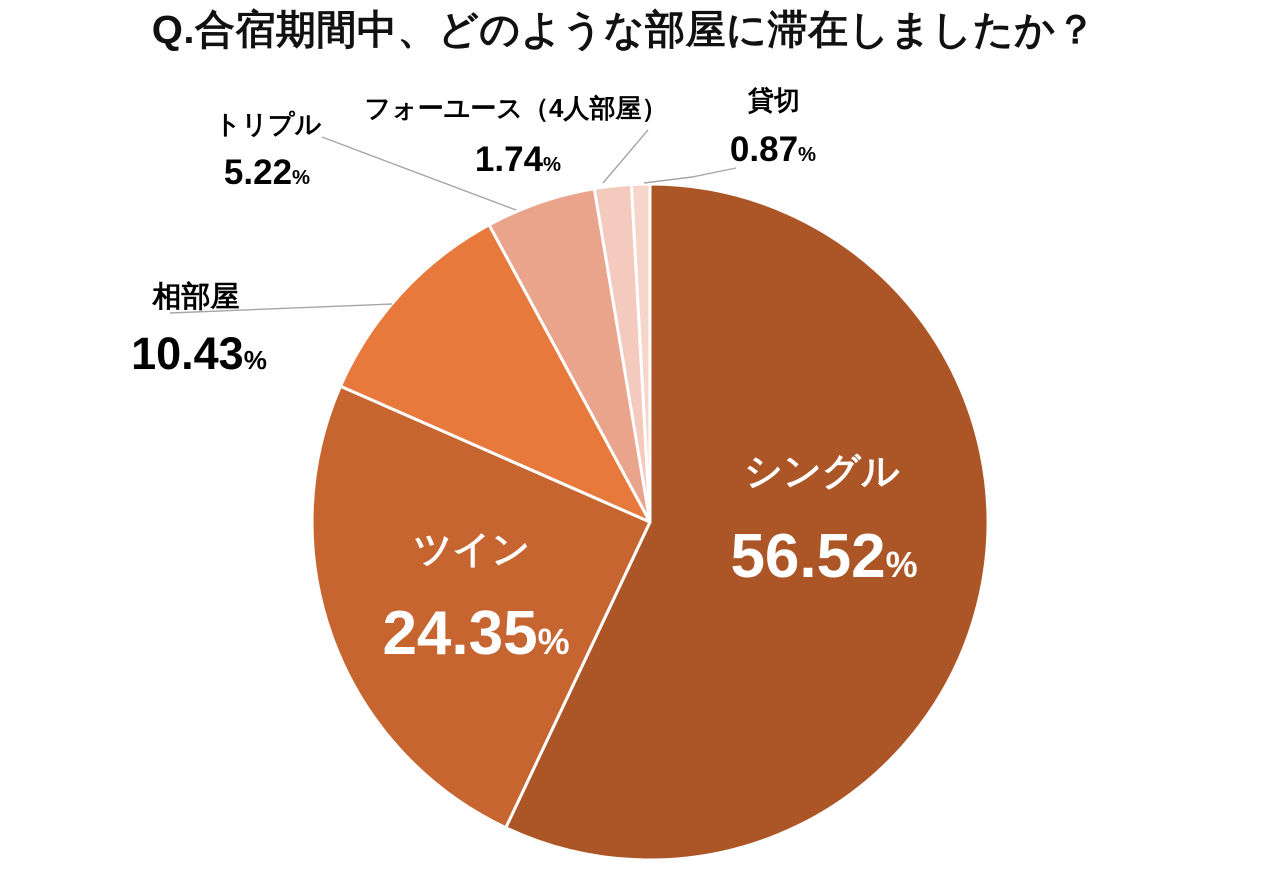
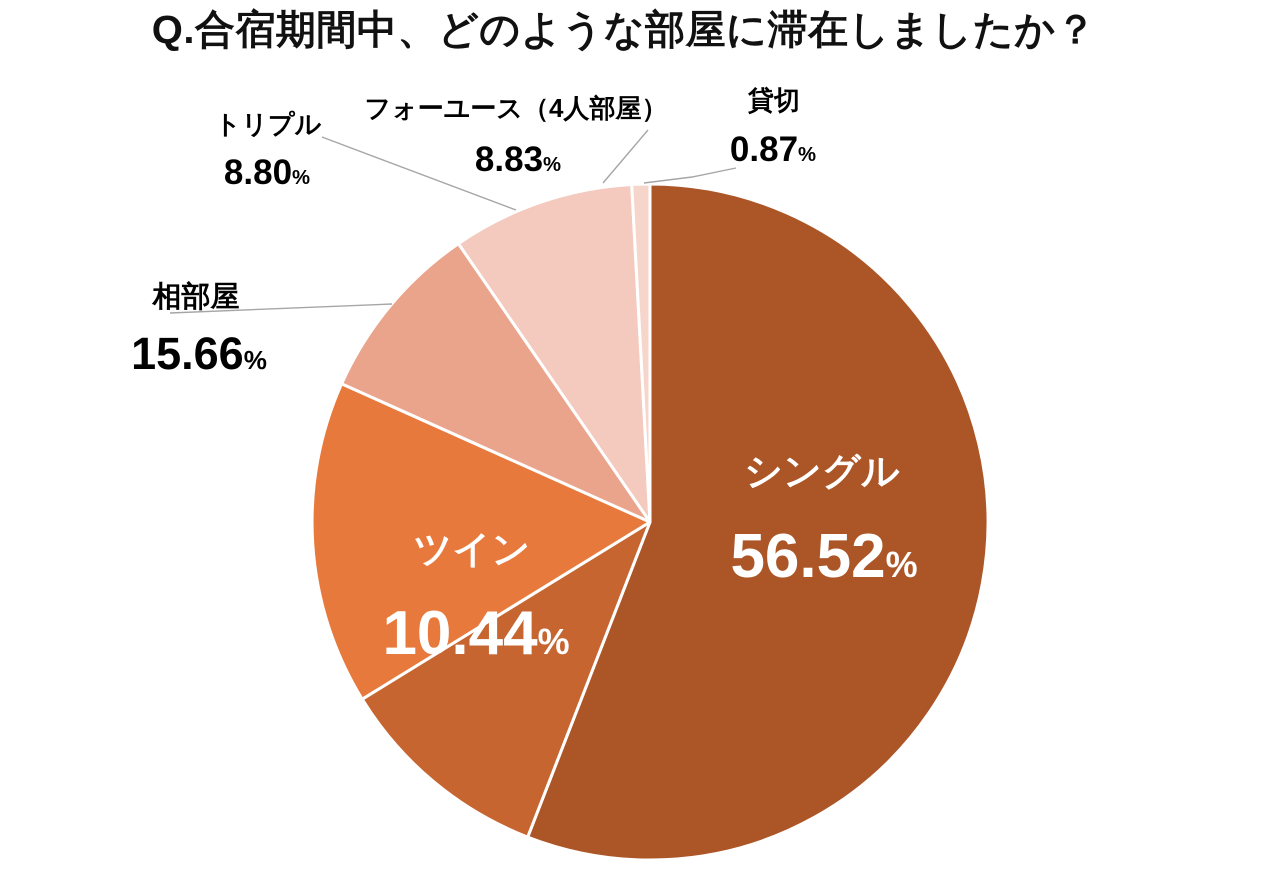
ツイン: 24.35 -> 10.44
相部屋: 10.43 -> 15.66
トリプル: 5.22 -> 8.80
フォーユース（4人部屋）: 1.74 -> 8.83
